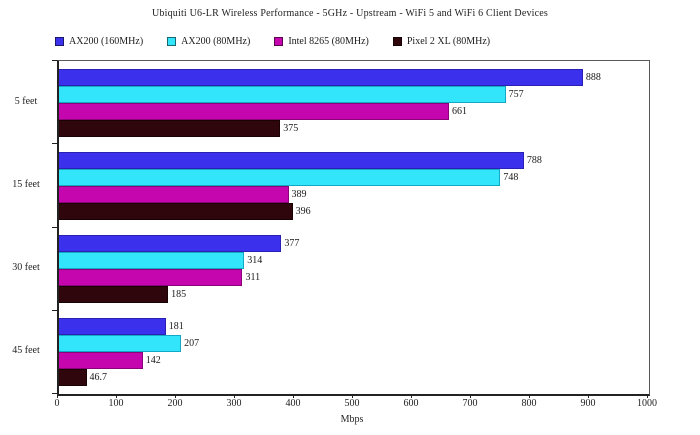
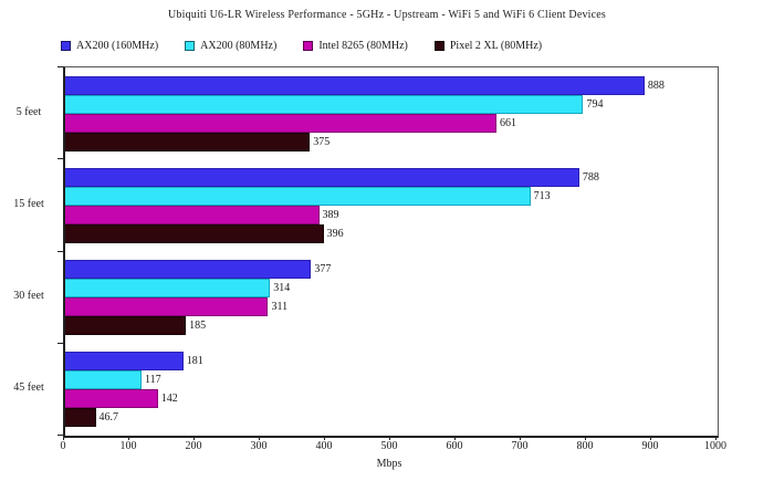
AX200 (80MHz)/5 feet: 757 -> 794
AX200 (80MHz)/15 feet: 748 -> 713
AX200 (80MHz)/45 feet: 207 -> 117
